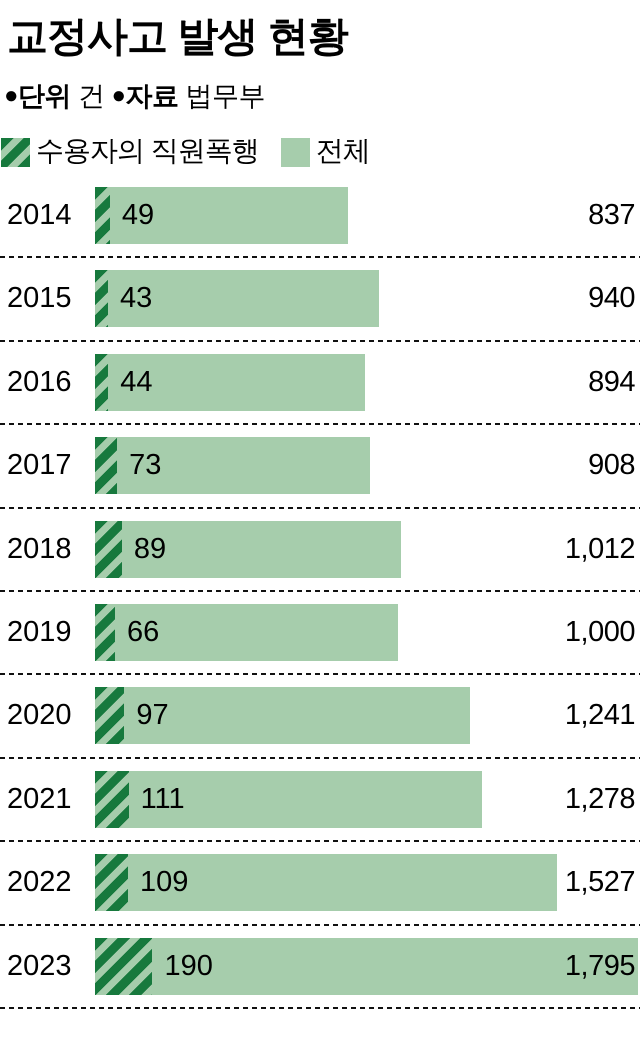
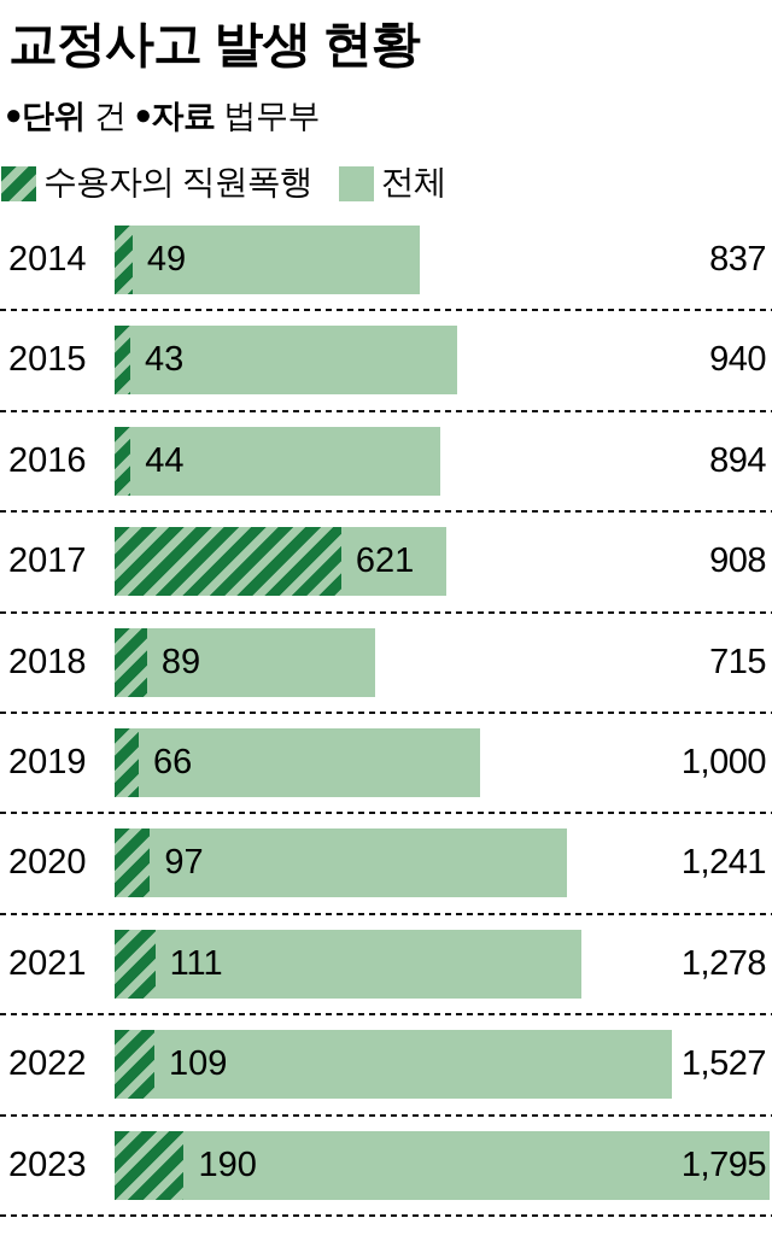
수용자의 직원폭행/2017: 73 -> 621
전체/2018: 1,012 -> 715
